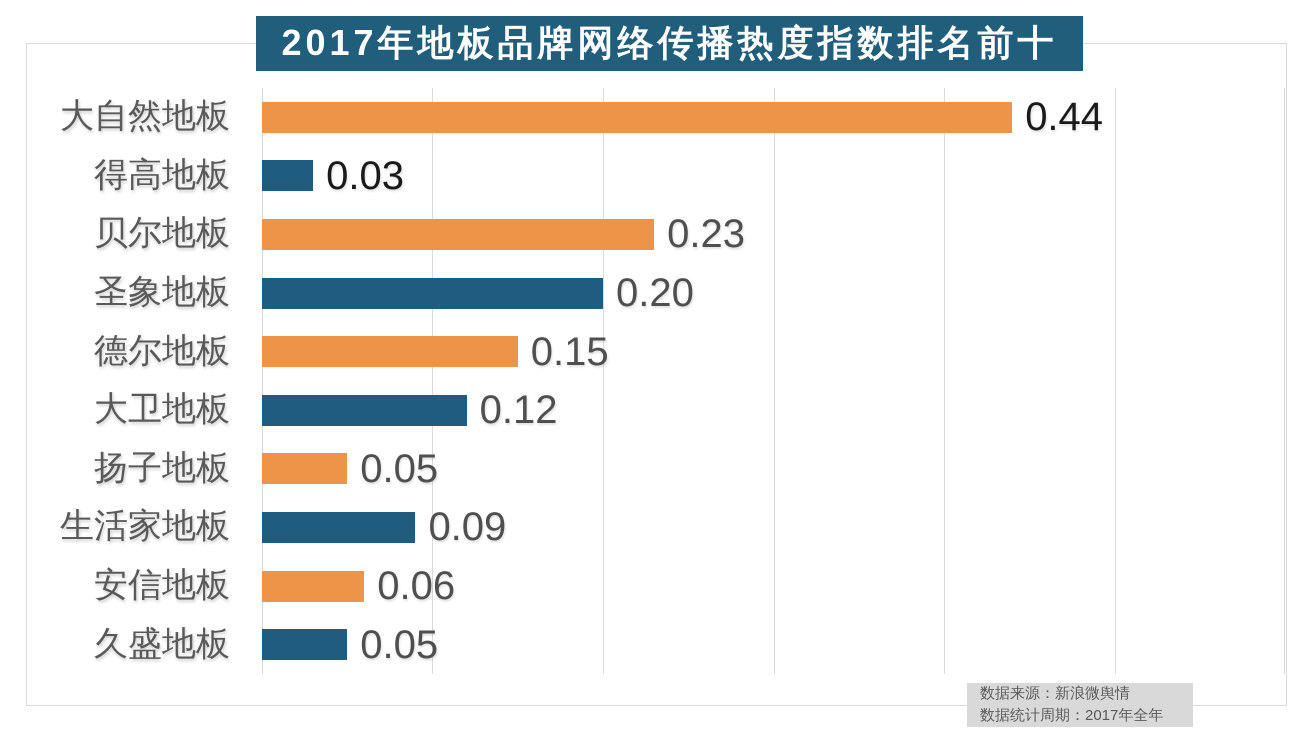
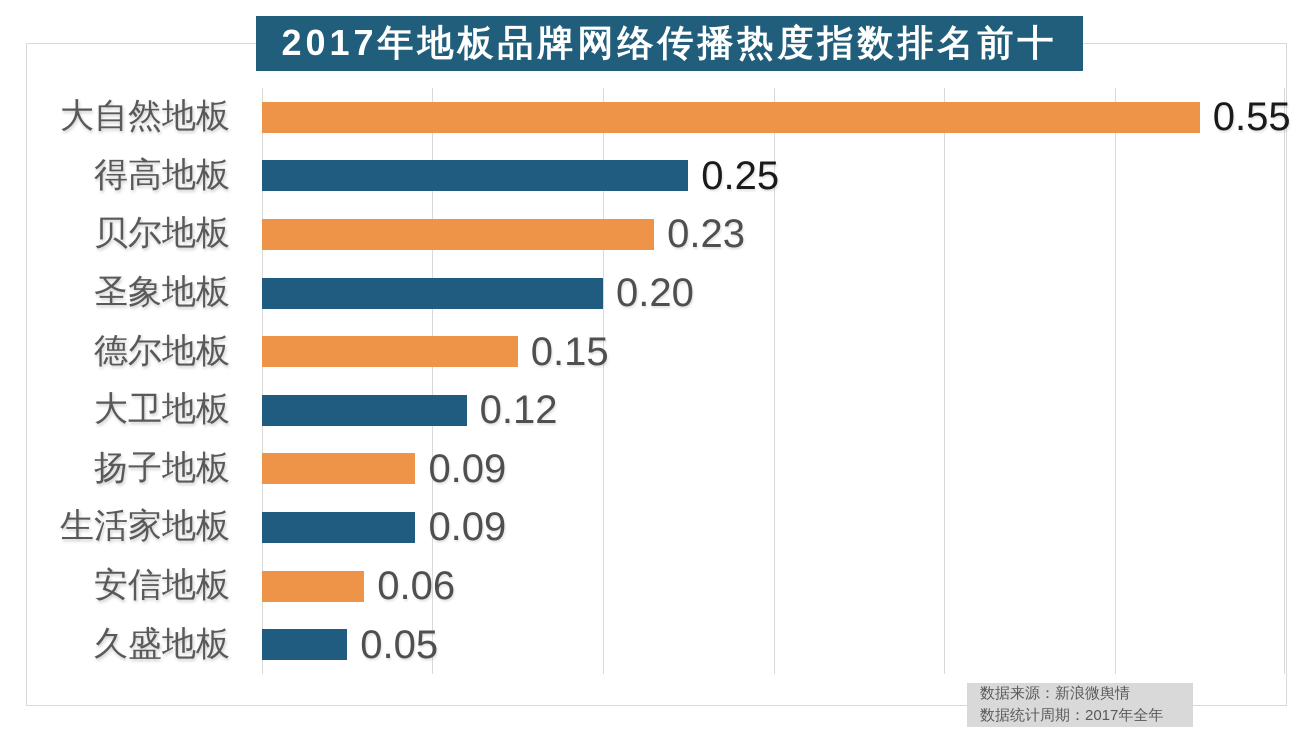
大自然地板: 0.44 -> 0.55
得高地板: 0.03 -> 0.25
扬子地板: 0.05 -> 0.09
